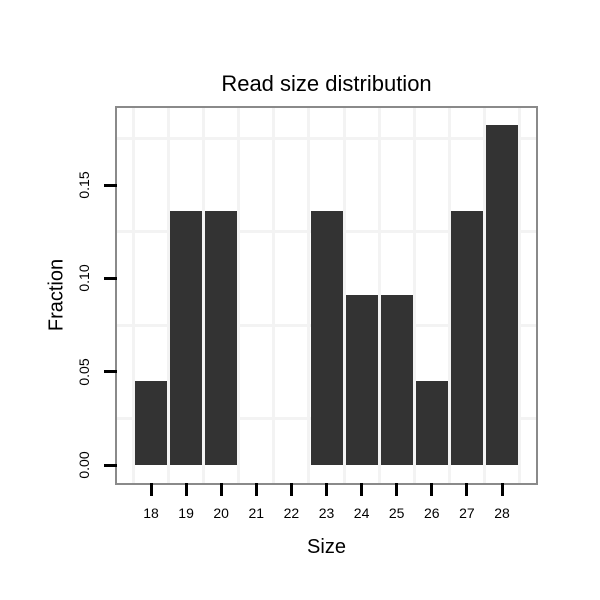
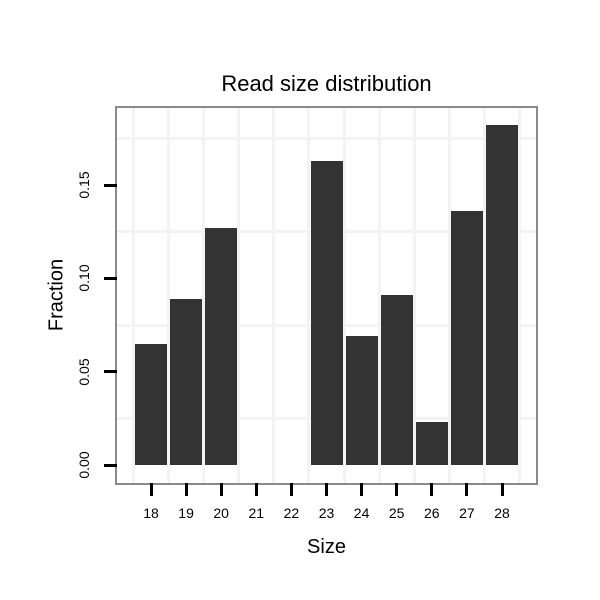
18: 0.045 -> 0.065
19: 0.136 -> 0.089
20: 0.136 -> 0.127
23: 0.136 -> 0.163
24: 0.091 -> 0.069
26: 0.045 -> 0.023
